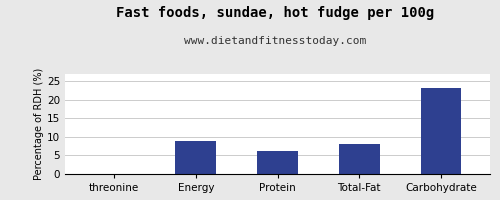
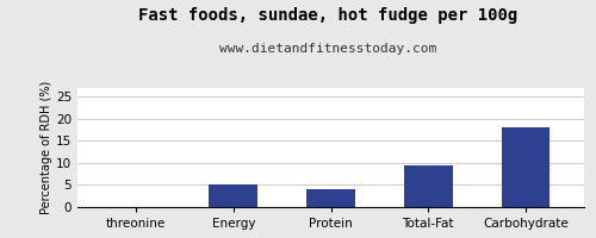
Energy: 9.0 -> 5.0
Protein: 6.2 -> 4.0
Total-Fat: 8.1 -> 9.5
Carbohydrate: 23.2 -> 18.0
